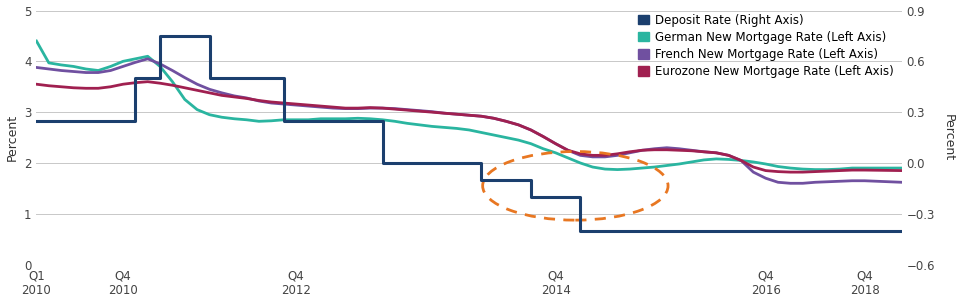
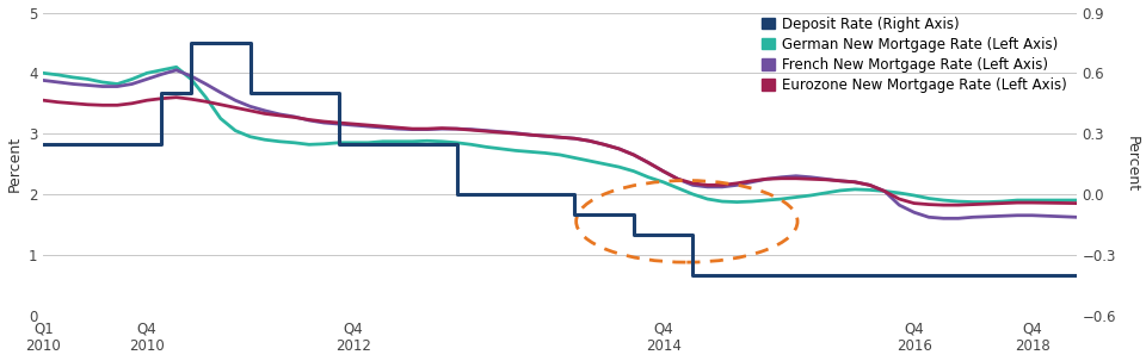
German New Mortgage Rate (Left Axis)/Q1 2010: 4.40 -> 4.00
